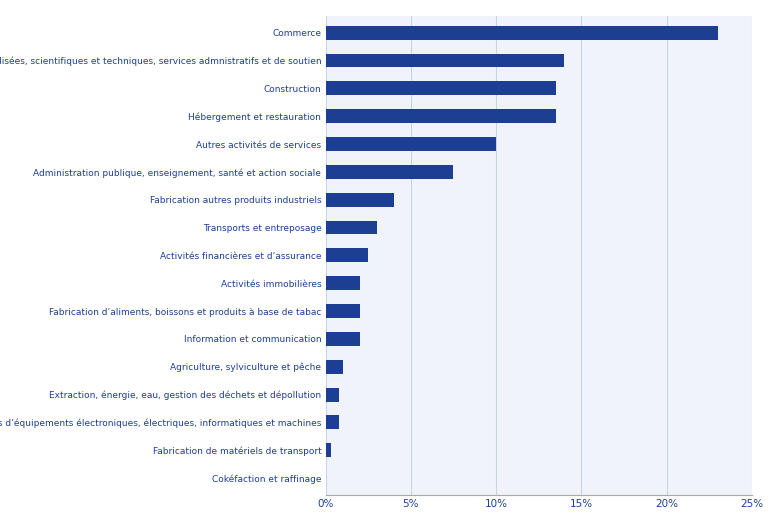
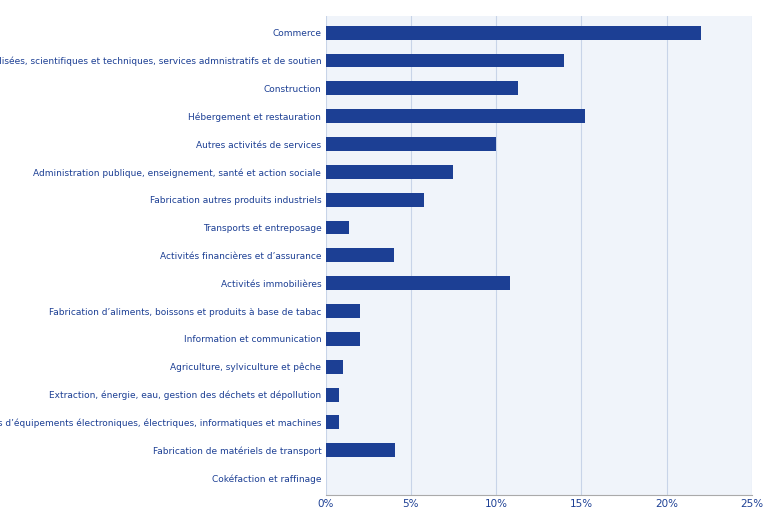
Commerce: 23.0% -> 22.0%
Construction: 13.5% -> 11.3%
Hébergement et restauration: 13.5% -> 15.2%
Fabrication autres produits industriels: 4.0% -> 5.8%
Transports et entreposage: 3.0% -> 1.4%
Activités financières et d’assurance: 2.5% -> 4.0%
Activités immobilières: 2.0% -> 10.8%
Fabrication de matériels de transport: 0.3% -> 4.1%
